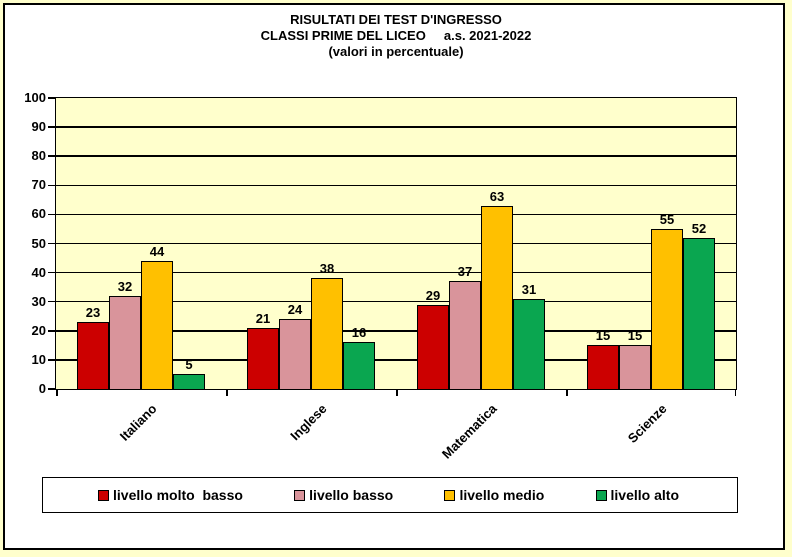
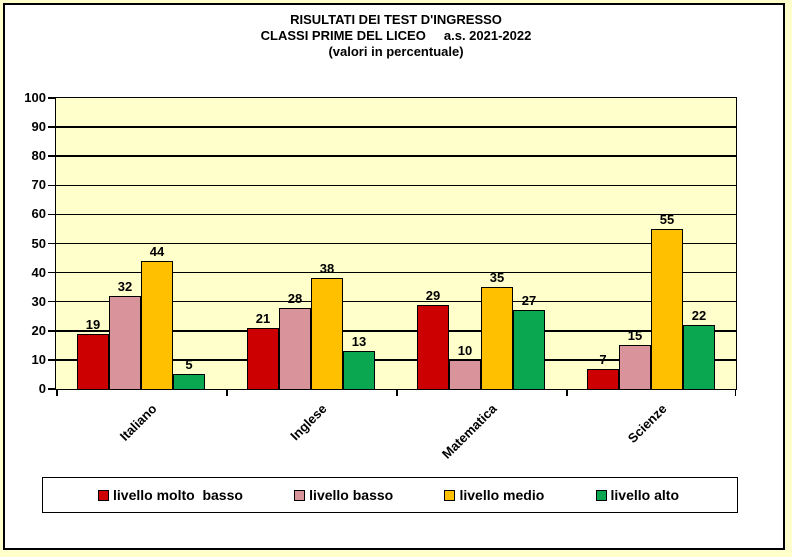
livello molto basso/Italiano: 23 -> 19
livello basso/Inglese: 24 -> 28
livello alto/Inglese: 16 -> 13
livello basso/Matematica: 37 -> 10
livello medio/Matematica: 63 -> 35
livello alto/Matematica: 31 -> 27
livello molto basso/Scienze: 15 -> 7
livello alto/Scienze: 52 -> 22
